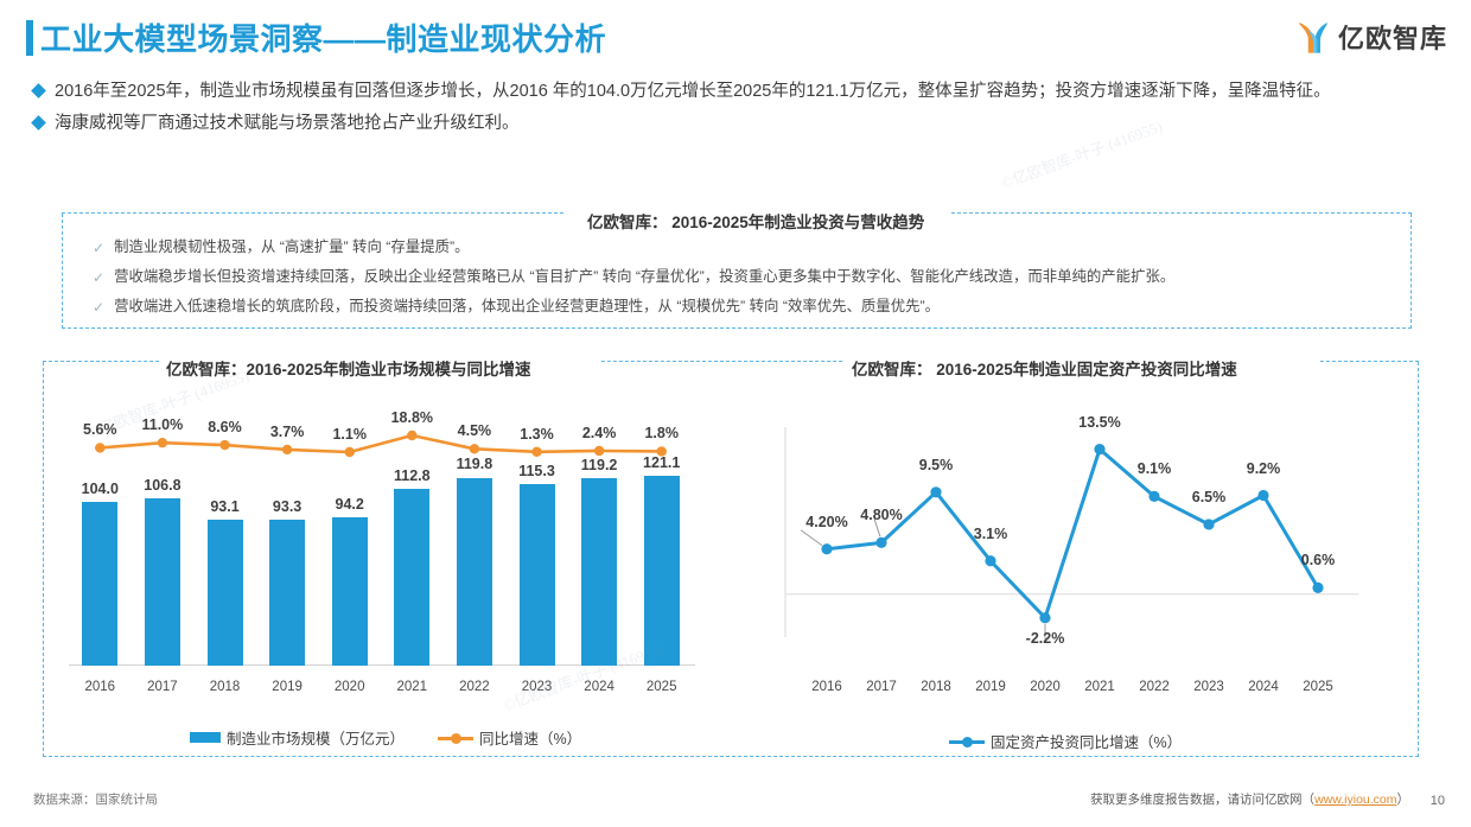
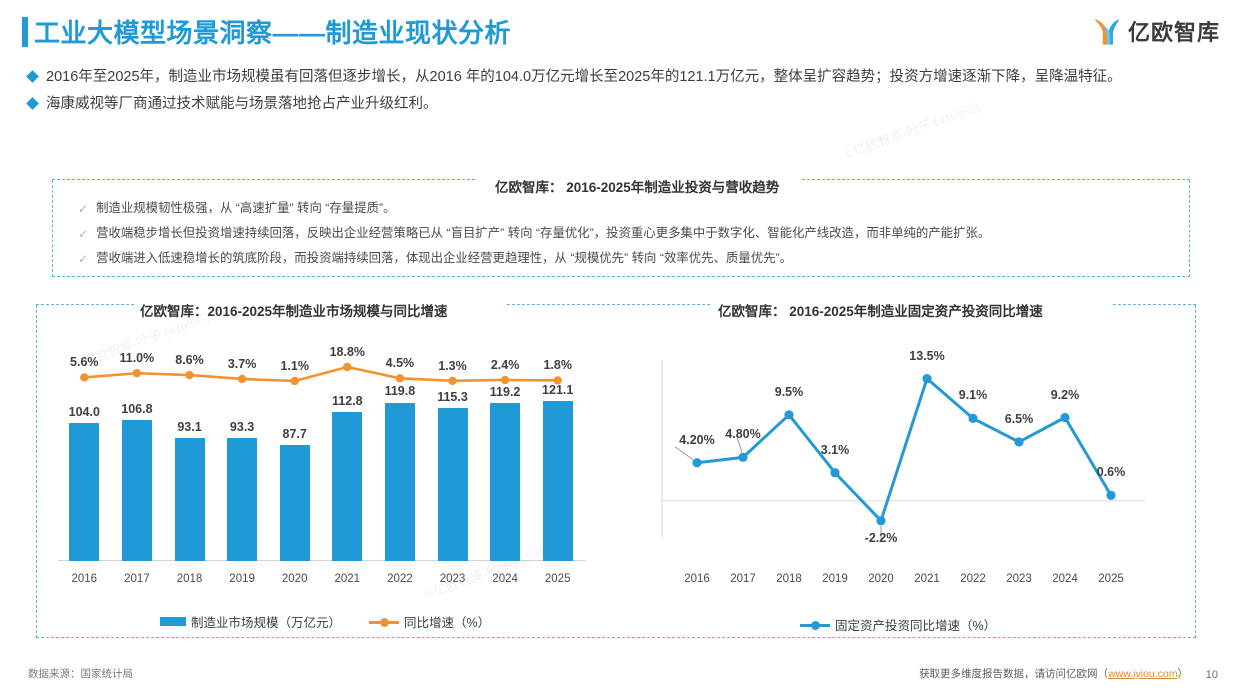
亿欧智库：2016-2025年制造业市场规模与同比增速/制造业市场规模（万亿元）/2020: 94.2 -> 87.7
